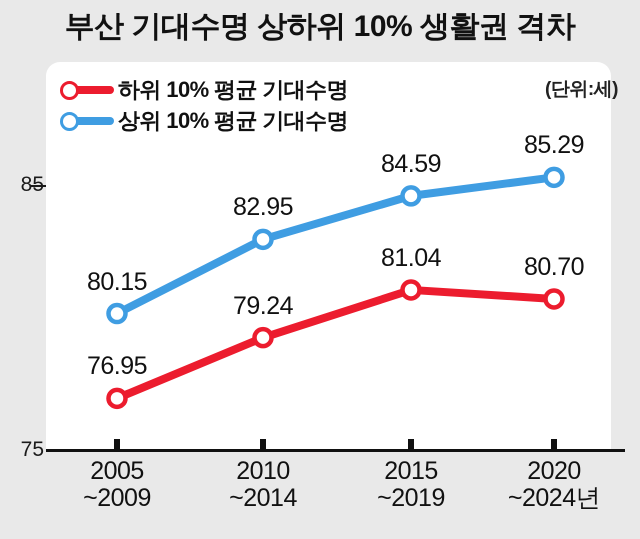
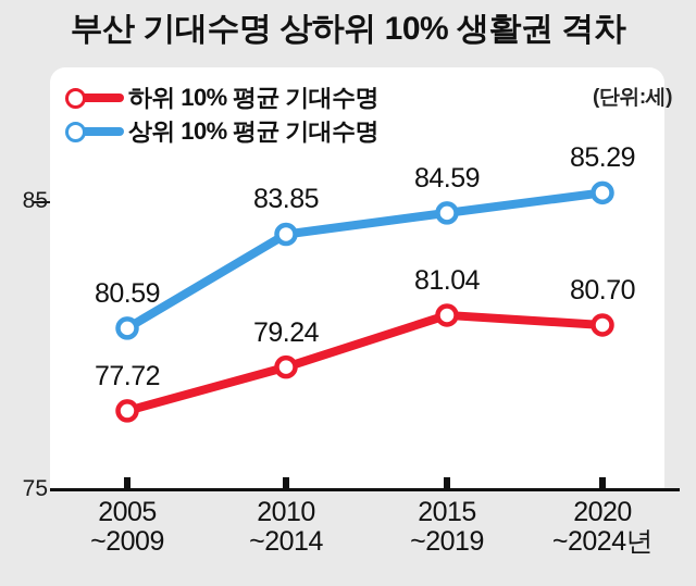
하위 10% 평균 기대수명/2005~2009: 76.95 -> 77.72
상위 10% 평균 기대수명/2005~2009: 80.15 -> 80.59
상위 10% 평균 기대수명/2010~2014: 82.95 -> 83.85
